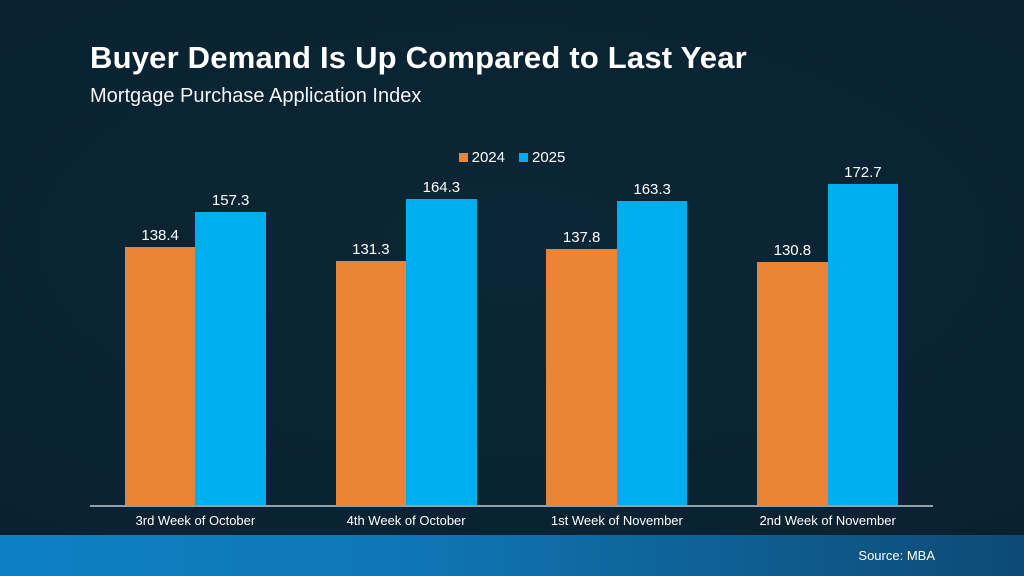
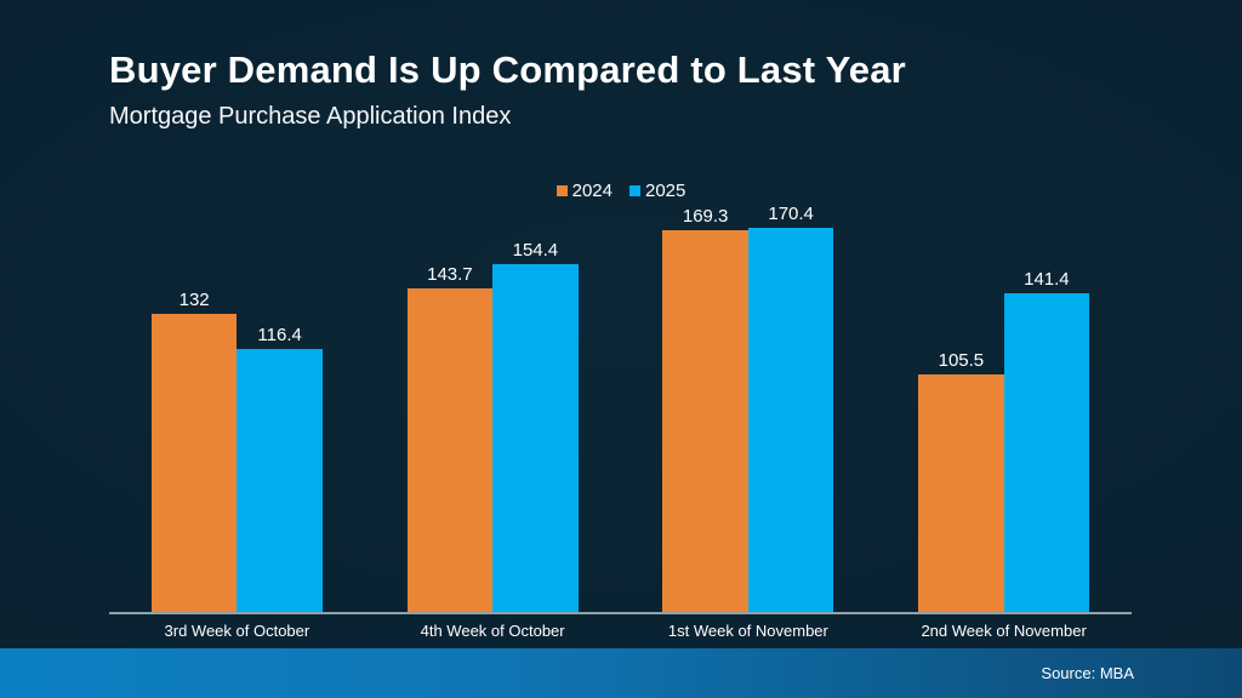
2024/3rd Week of October: 138.4 -> 132
2025/3rd Week of October: 157.3 -> 116.4
2024/4th Week of October: 131.3 -> 143.7
2025/4th Week of October: 164.3 -> 154.4
2024/1st Week of November: 137.8 -> 169.3
2025/1st Week of November: 163.3 -> 170.4
2024/2nd Week of November: 130.8 -> 105.5
2025/2nd Week of November: 172.7 -> 141.4
